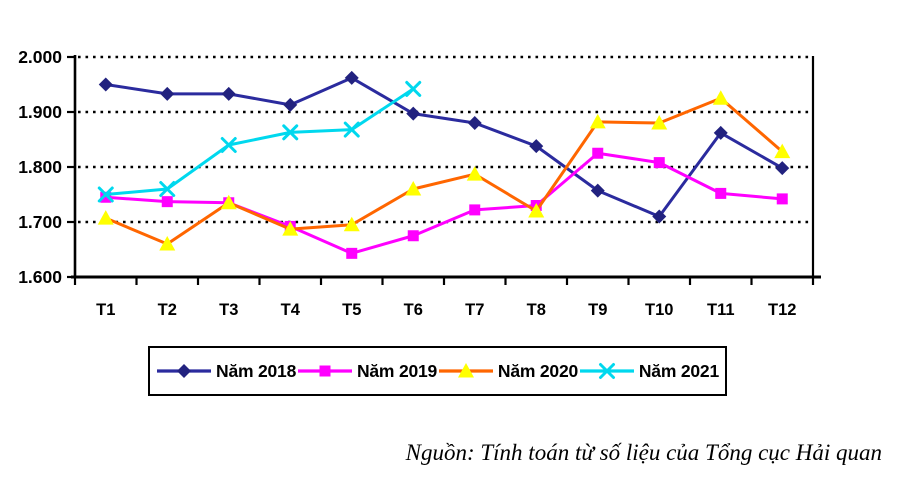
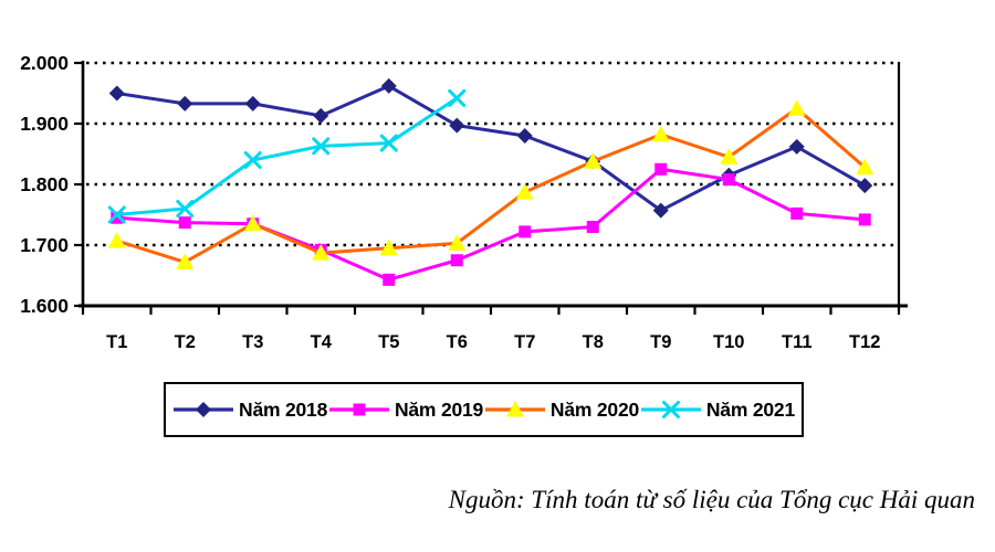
Năm 2020/T2: 1660 -> 1670
Năm 2020/T6: 1760 -> 1700
Năm 2020/T8: 1720 -> 1840
Năm 2018/T10: 1710 -> 1820
Năm 2020/T10: 1880 -> 1840
